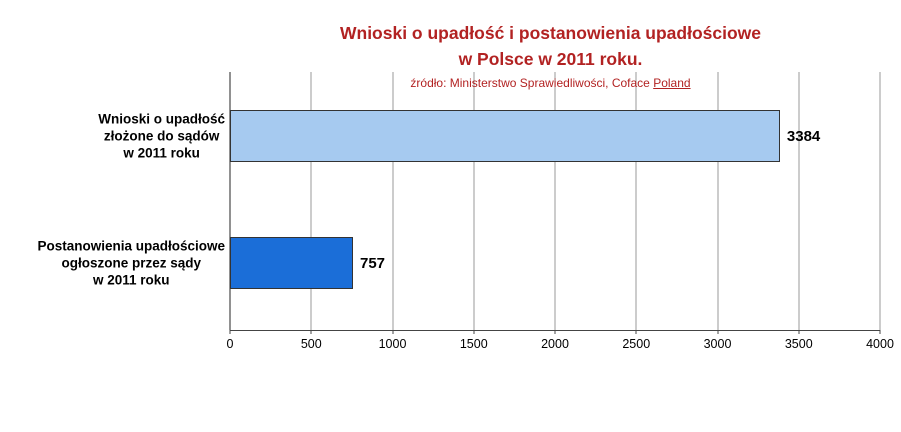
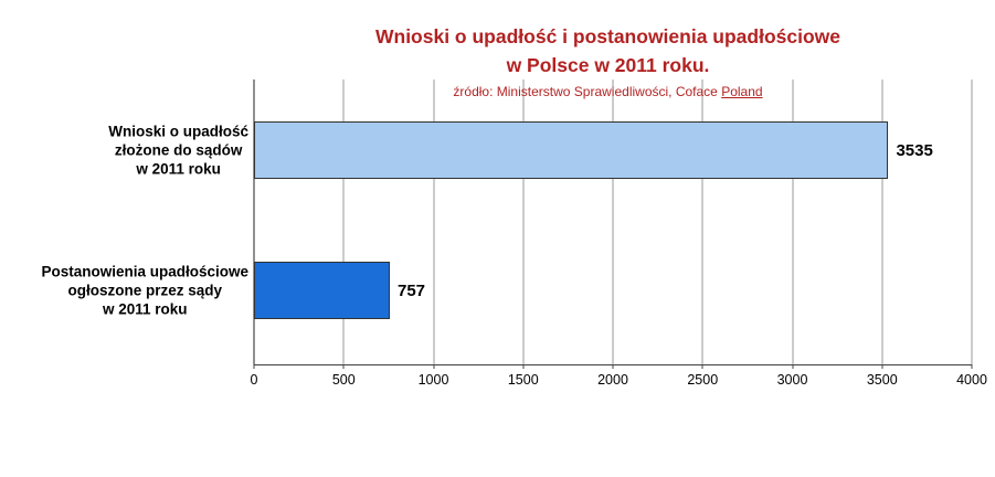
Wnioski o upadłość złożone do sądów w 2011 roku: 3384 -> 3535
